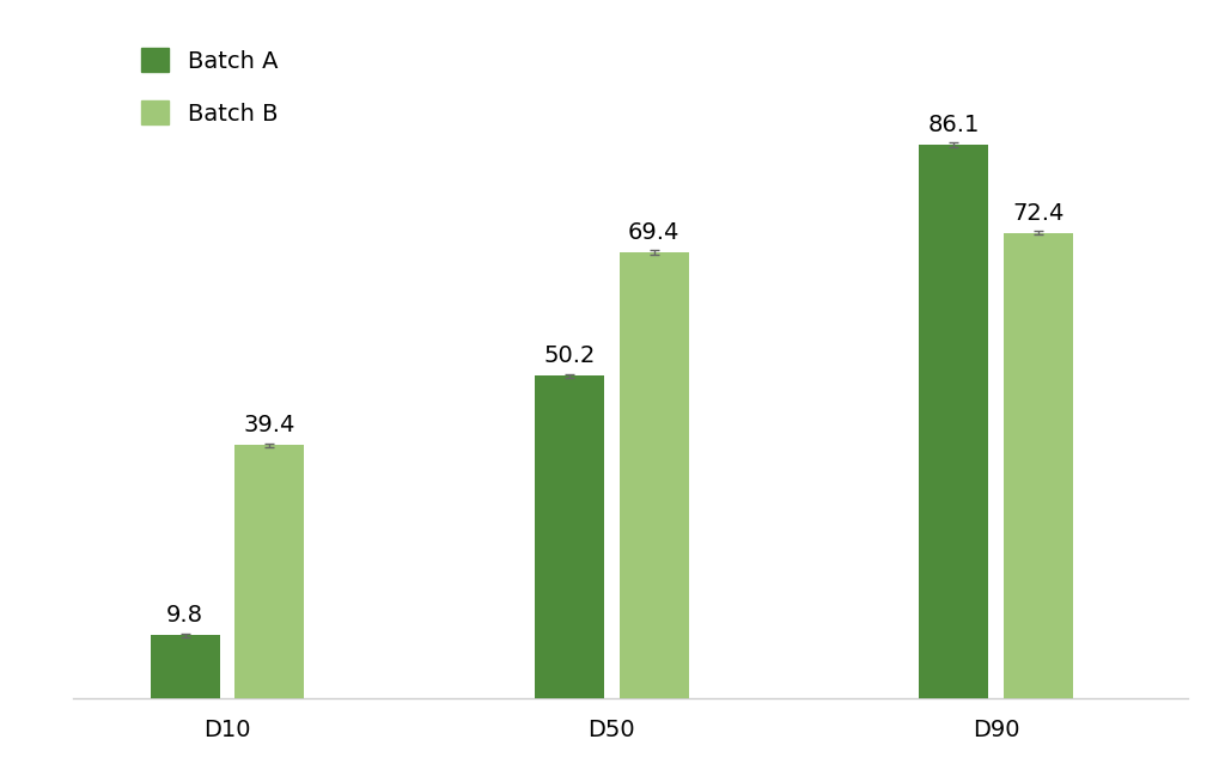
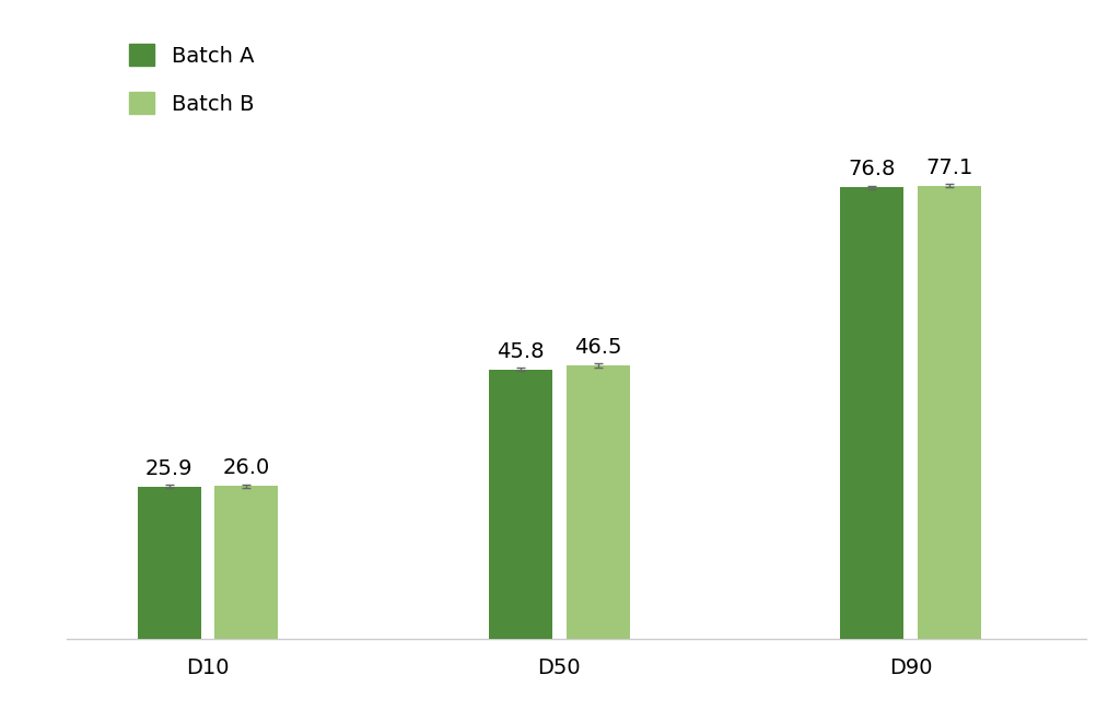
Batch A/D10: 9.8 -> 25.9
Batch B/D10: 39.4 -> 26.0
Batch A/D50: 50.2 -> 45.8
Batch B/D50: 69.4 -> 46.5
Batch A/D90: 86.1 -> 76.8
Batch B/D90: 72.4 -> 77.1
